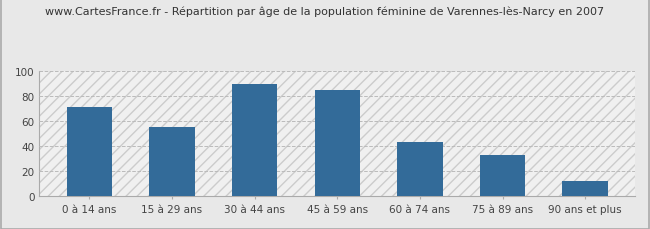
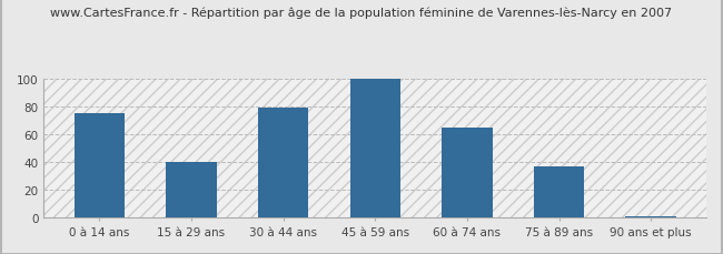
0 à 14 ans: 71 -> 75
15 à 29 ans: 55 -> 40
30 à 44 ans: 90 -> 79
45 à 59 ans: 85 -> 100
60 à 74 ans: 43 -> 65
75 à 89 ans: 33 -> 37
90 ans et plus: 12 -> 1
